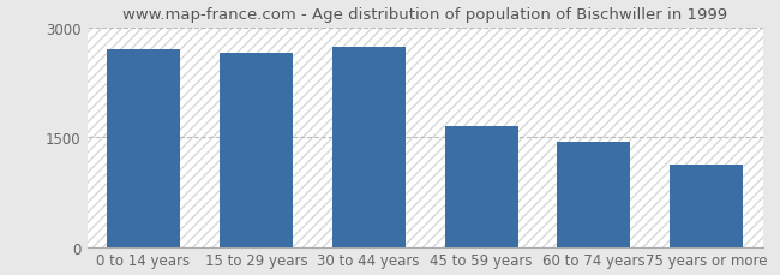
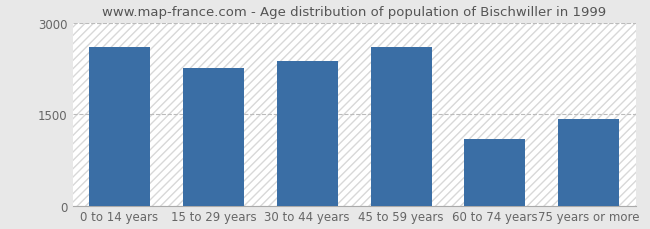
0 to 14 years: 2700 -> 2600
15 to 29 years: 2650 -> 2260
30 to 44 years: 2730 -> 2380
45 to 59 years: 1650 -> 2600
60 to 74 years: 1430 -> 1100
75 years or more: 1120 -> 1420
